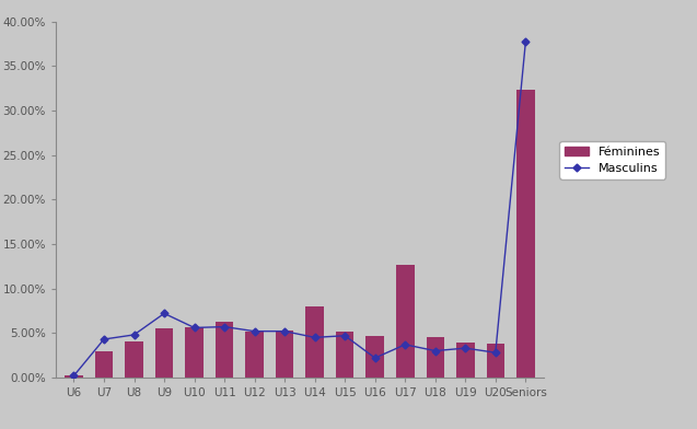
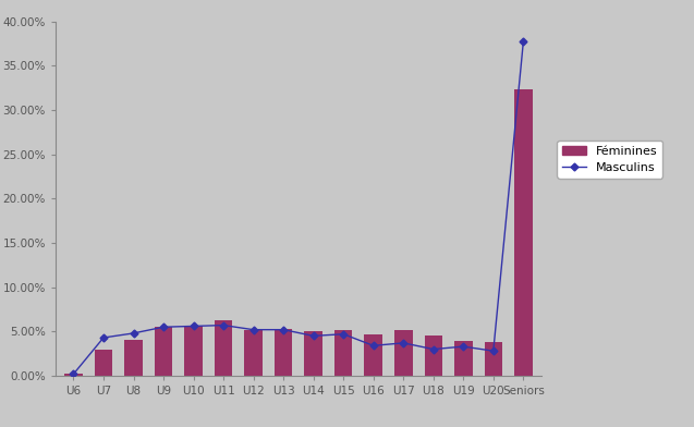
Masculins/U9: 7.2% -> 5.5%
Féminines/U14: 8.0% -> 5.0%
Masculins/U16: 2.2% -> 3.4%
Féminines/U17: 12.6% -> 5.1%
